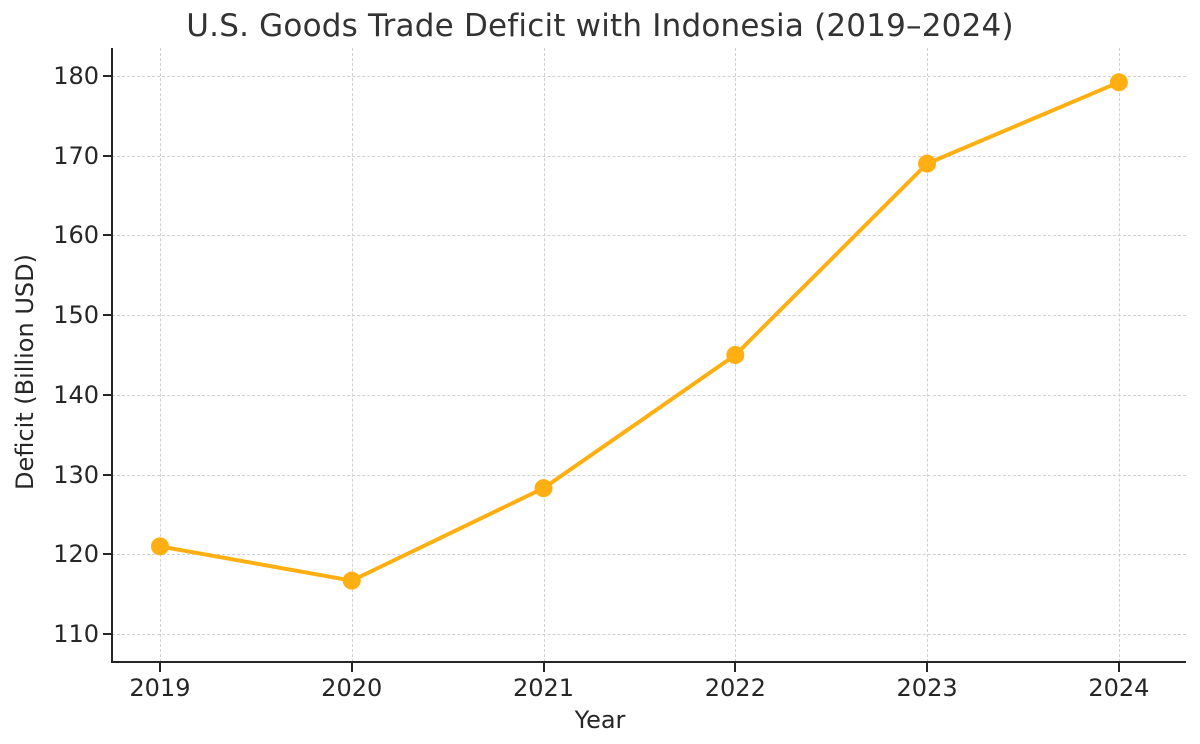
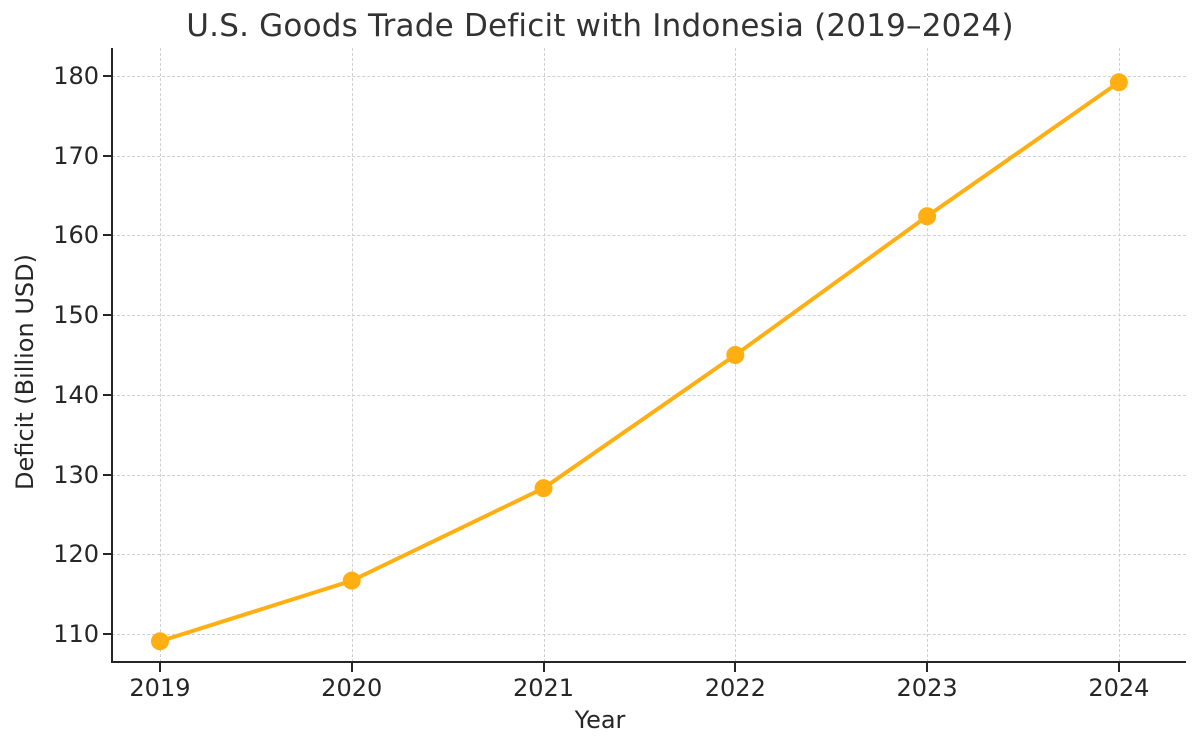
2019: 121 -> 109
2023: 169 -> 162
